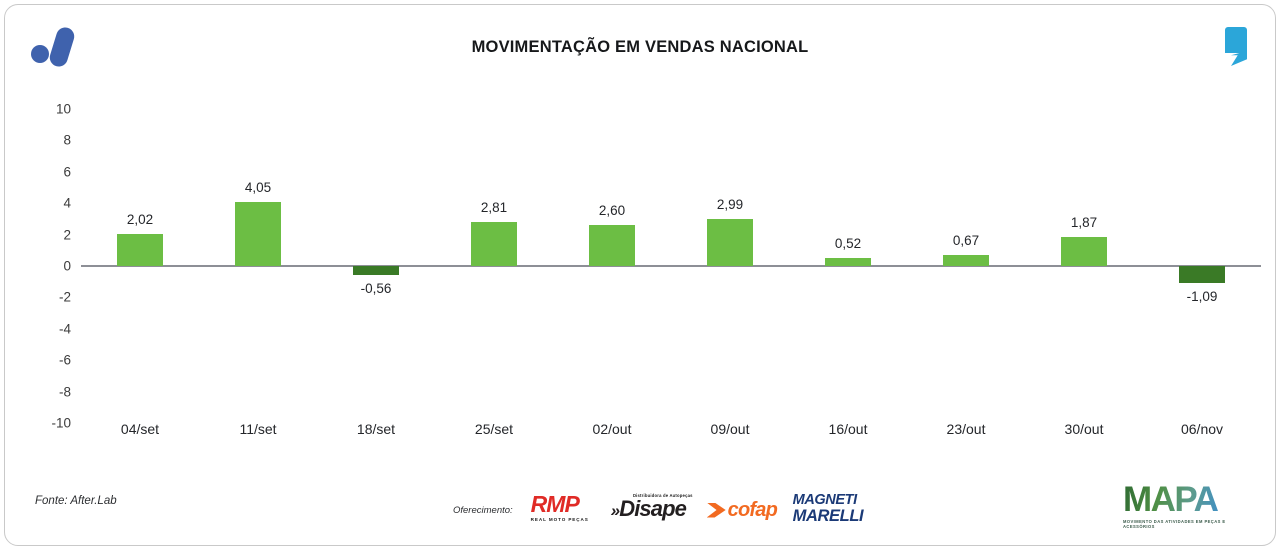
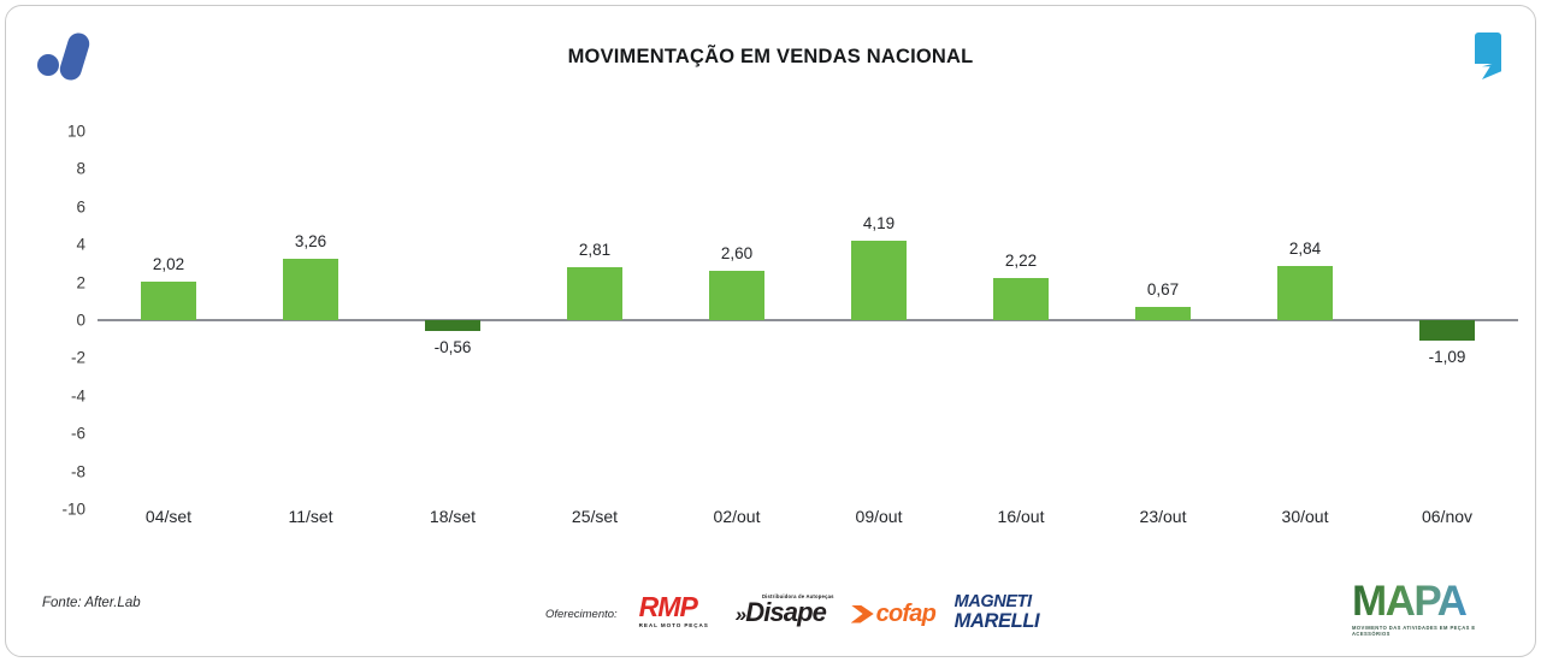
11/set: 4,05 -> 3,26
09/out: 2,99 -> 4,19
16/out: 0,52 -> 2,22
30/out: 1,87 -> 2,84
